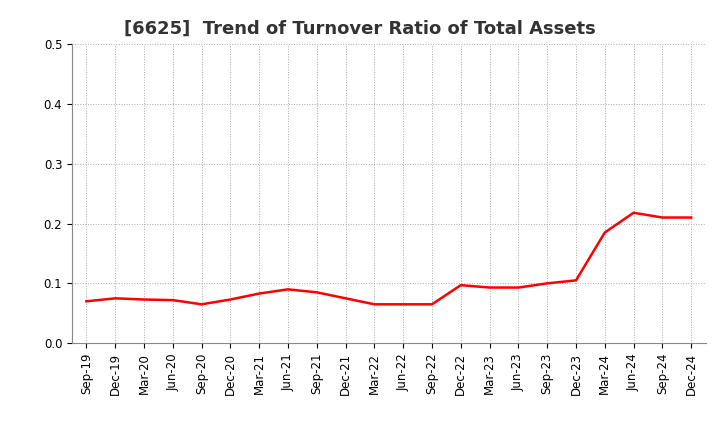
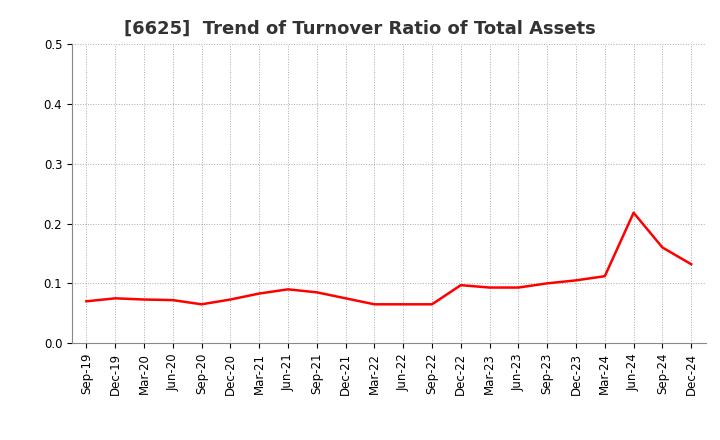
Mar-24: 0.185 -> 0.112
Sep-24: 0.210 -> 0.160
Dec-24: 0.210 -> 0.132
